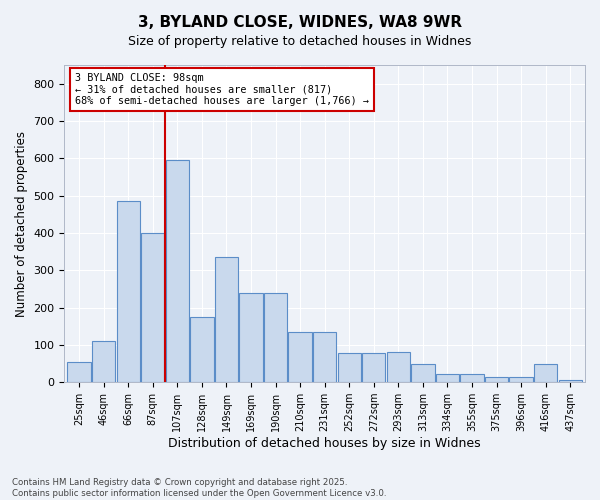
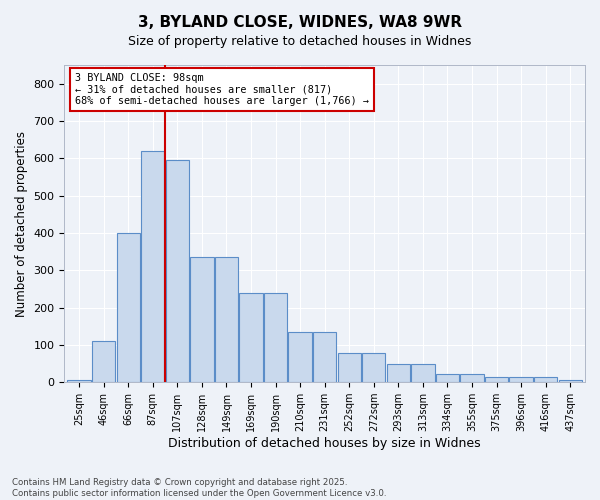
25sqm: 55 -> 5
66sqm: 485 -> 400
87sqm: 400 -> 620
128sqm: 175 -> 335
293sqm: 80 -> 50
416sqm: 50 -> 15
